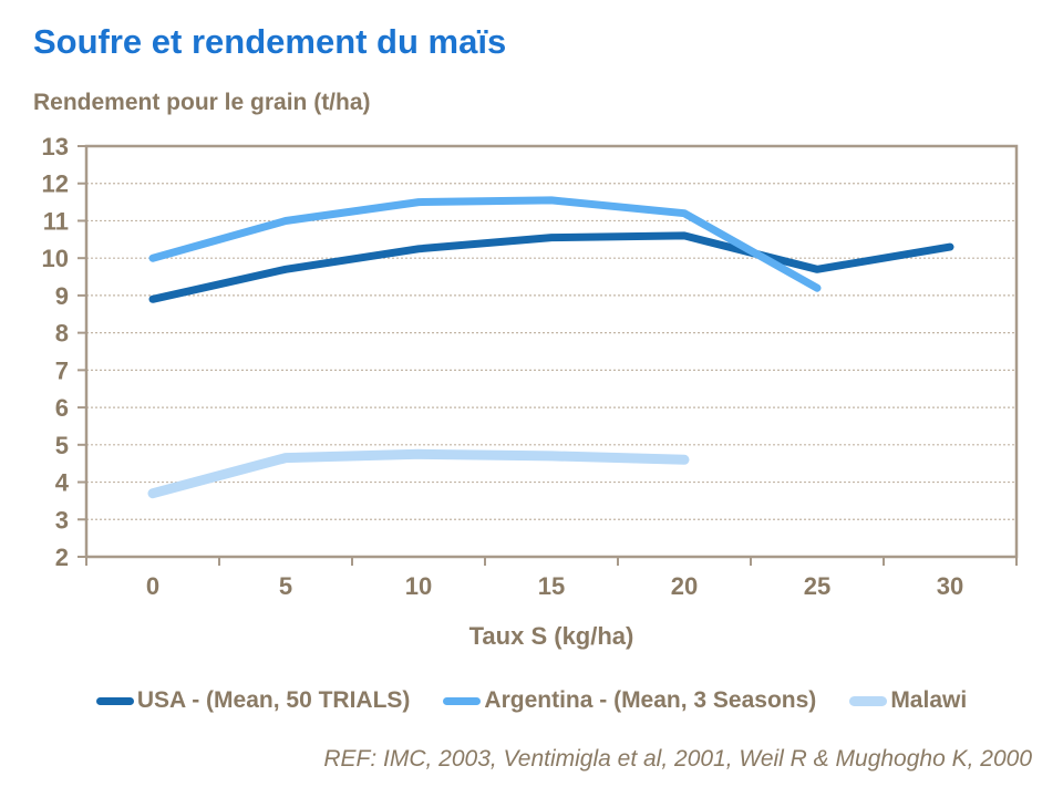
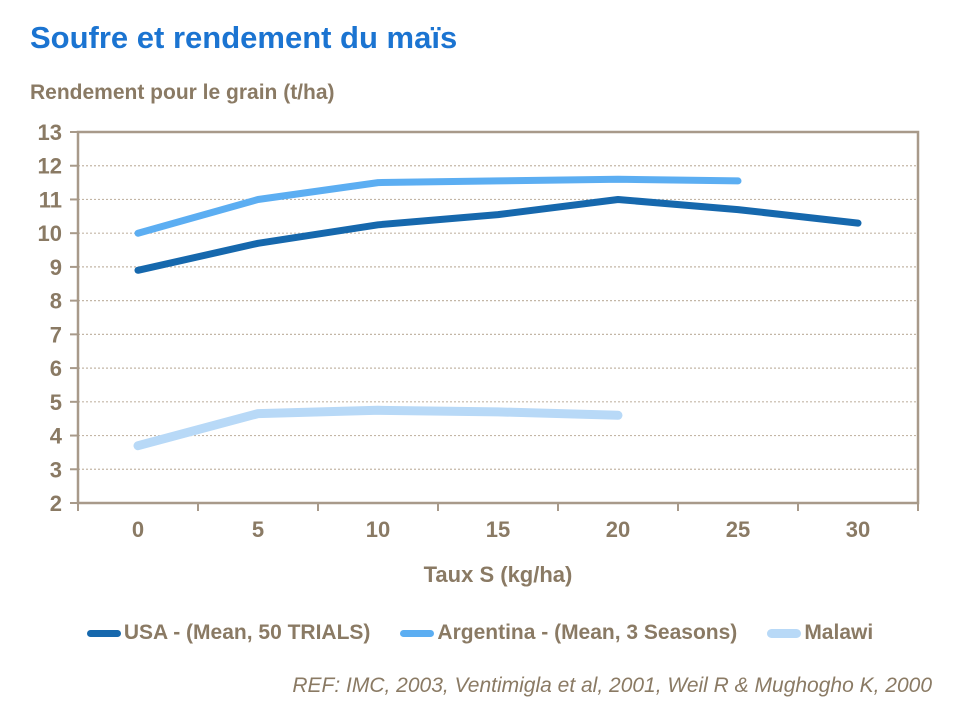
USA - (Mean, 50 TRIALS)/20: 10.6 -> 11.0
Argentina - (Mean, 3 Seasons)/20: 11.2 -> 11.6
USA - (Mean, 50 TRIALS)/25: 9.7 -> 10.7
Argentina - (Mean, 3 Seasons)/25: 9.2 -> 11.6
